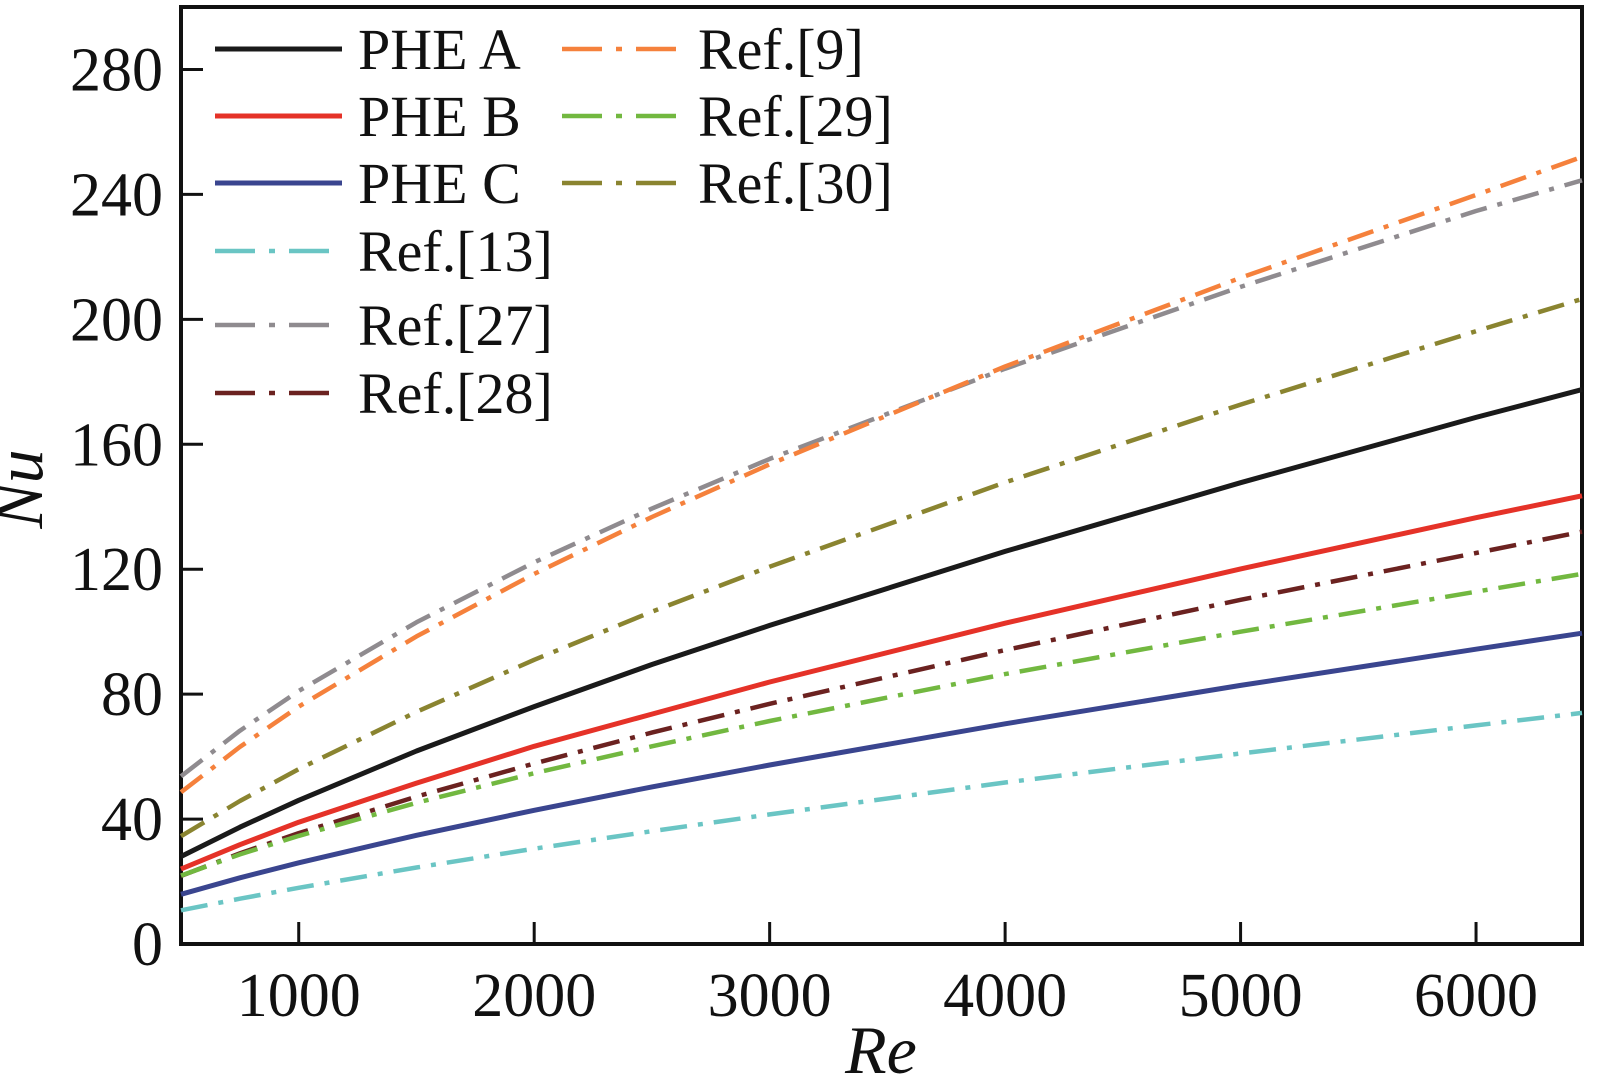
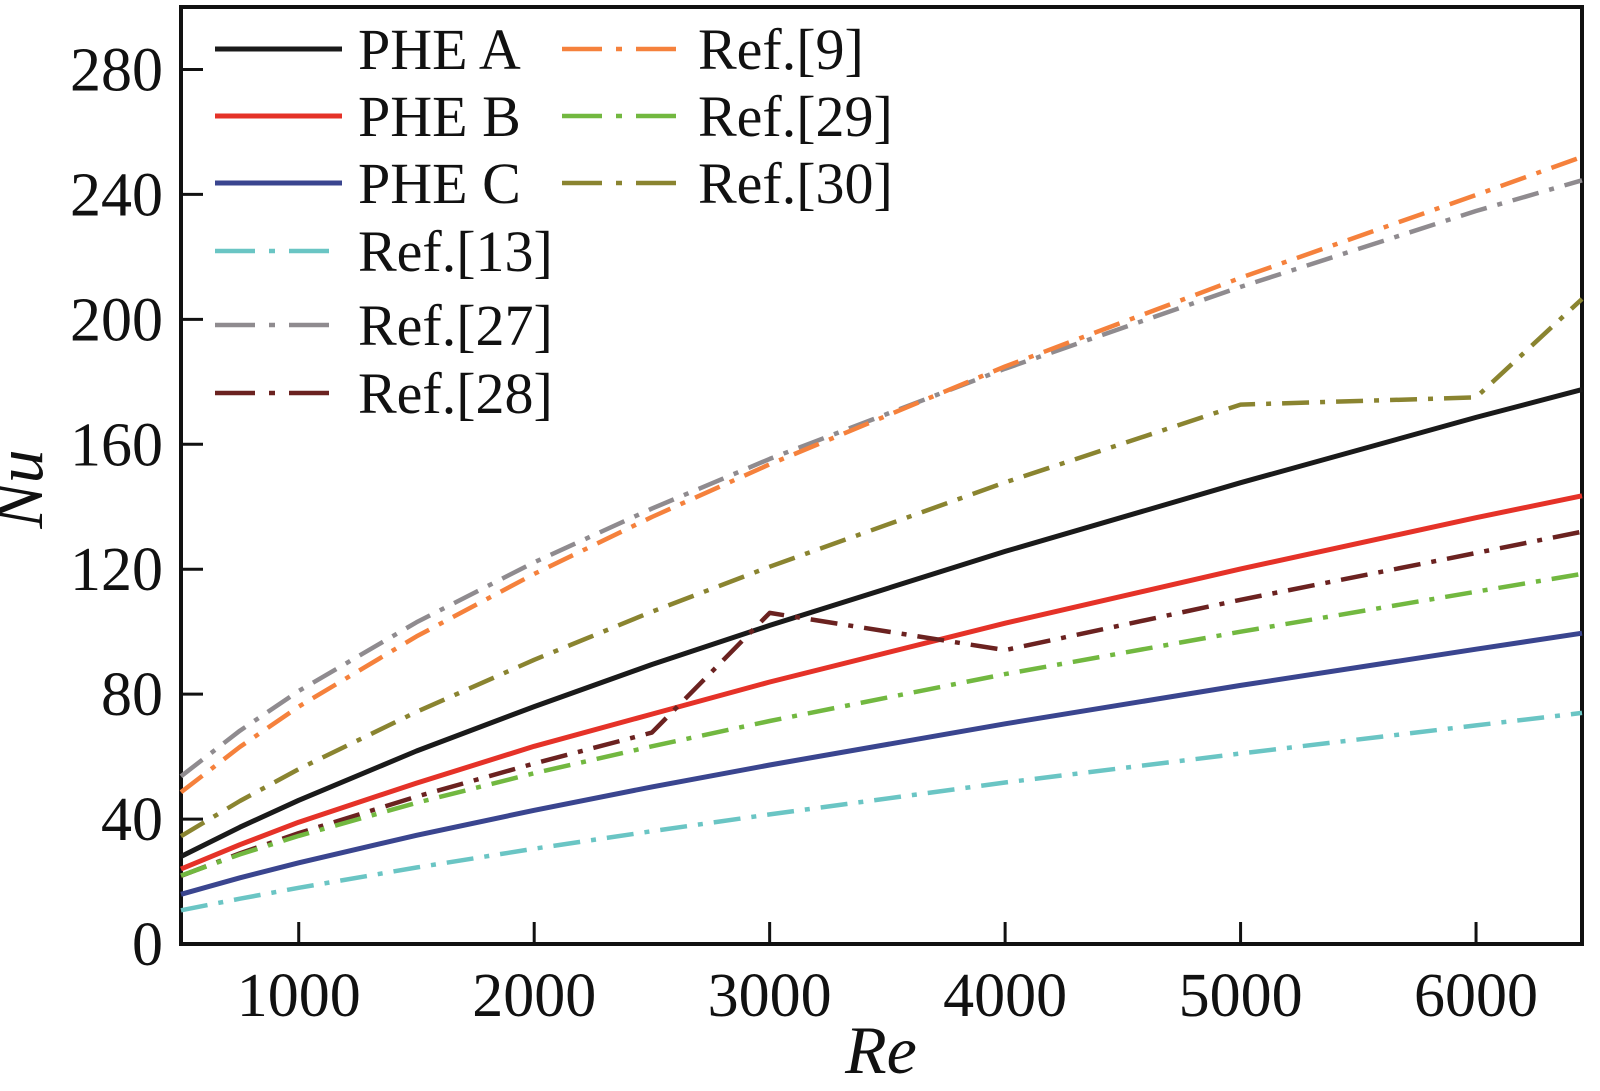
Ref.[28]/3000: 77 -> 106
Ref.[30]/6000: 196 -> 175
